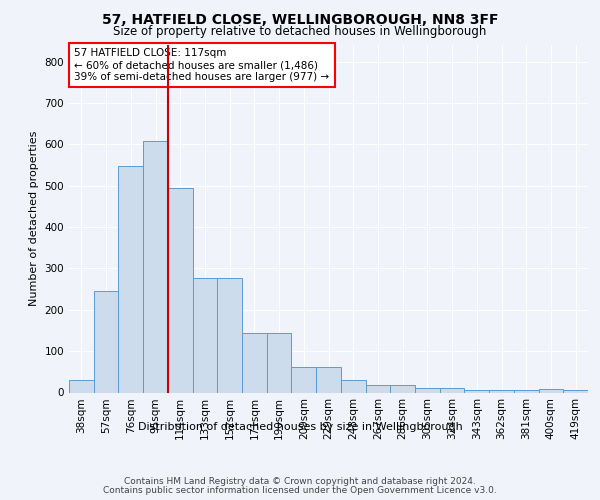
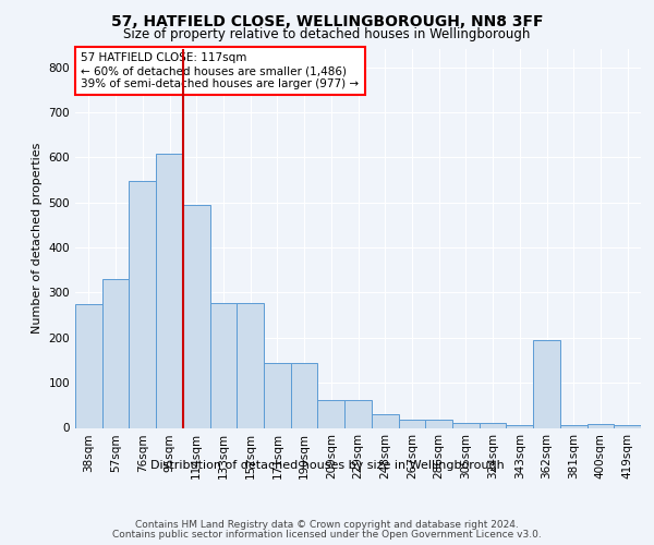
38sqm: 30 -> 275
57sqm: 245 -> 330
362sqm: 5 -> 195
